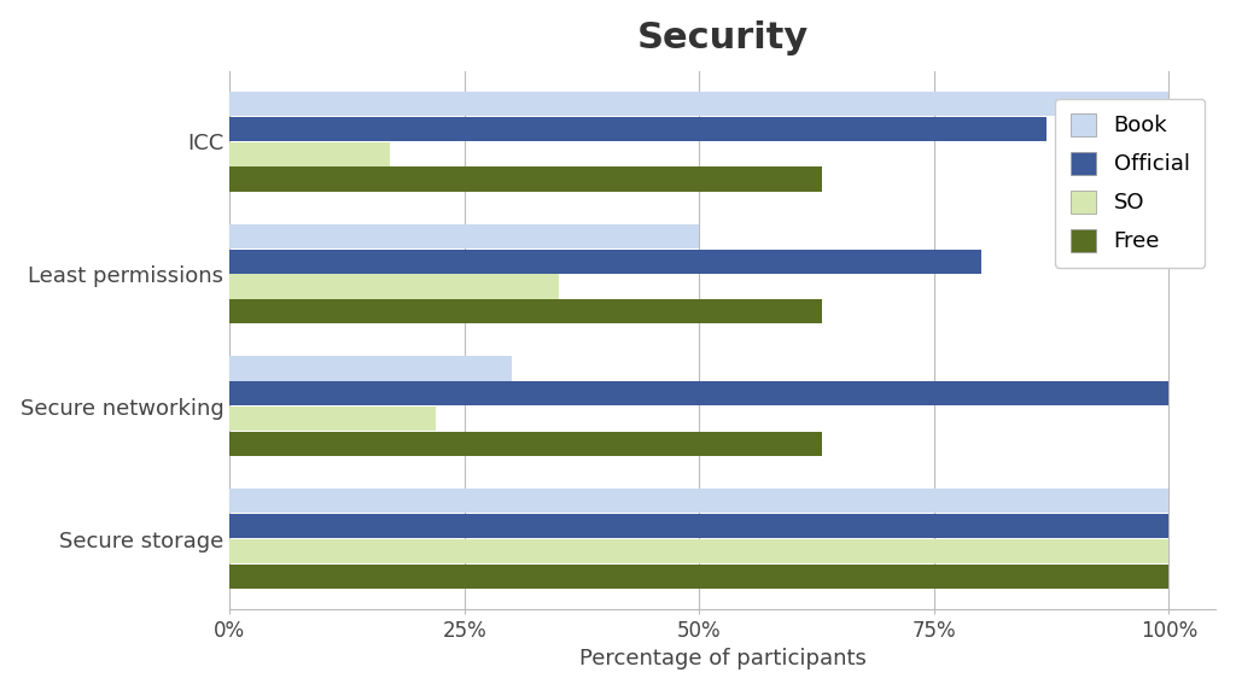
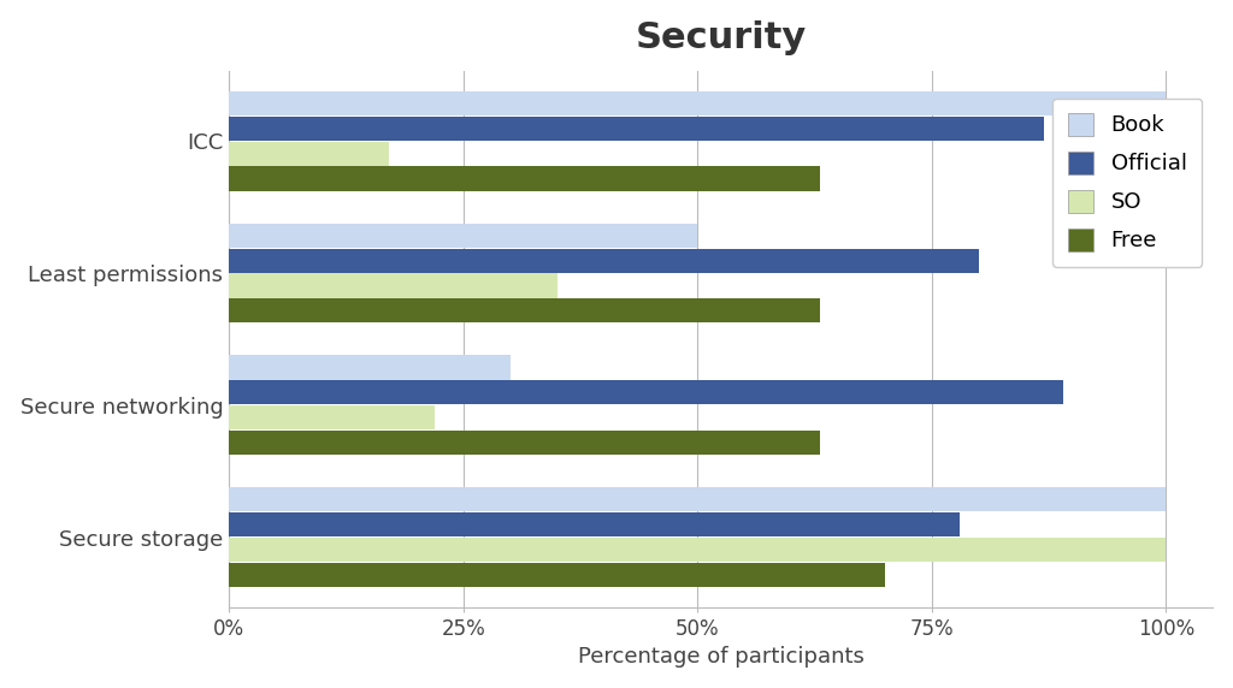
Official/Secure networking: 100% -> 89%
Official/Secure storage: 100% -> 78%
Free/Secure storage: 100% -> 70%
